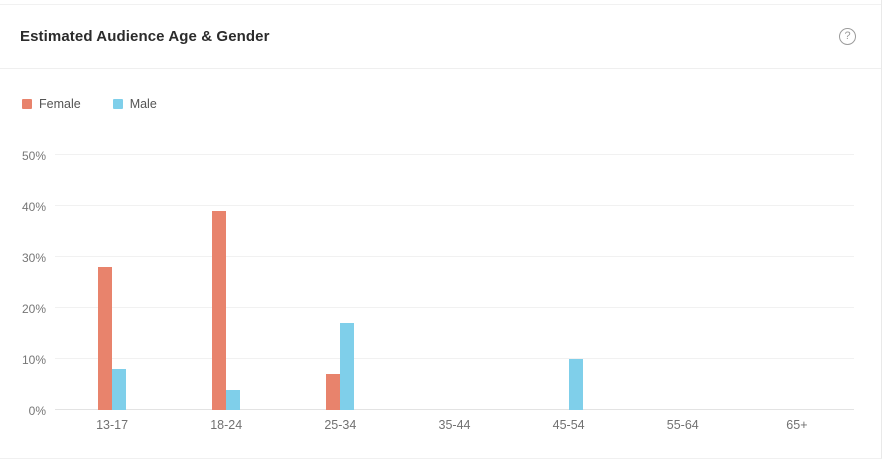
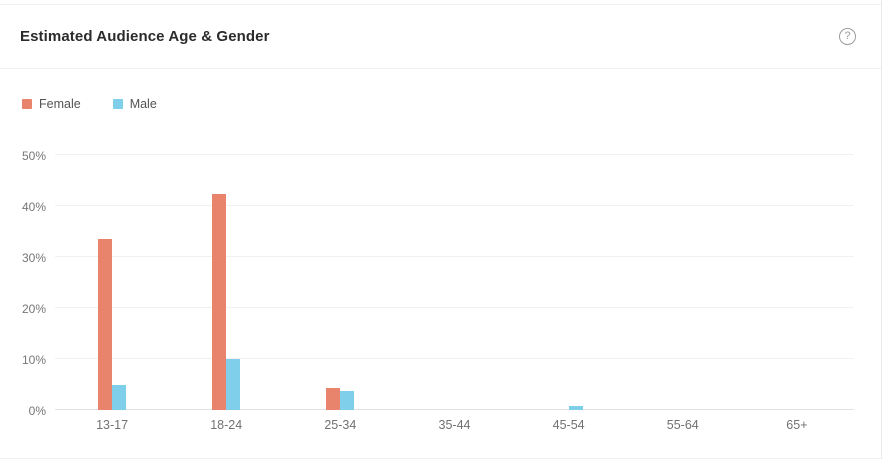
Female/13-17: 28% -> 34%
Male/13-17: 8% -> 5%
Female/18-24: 39% -> 42%
Male/18-24: 4% -> 10%
Female/25-34: 7% -> 4%
Male/25-34: 17% -> 4%
Male/45-54: 10% -> 1%
